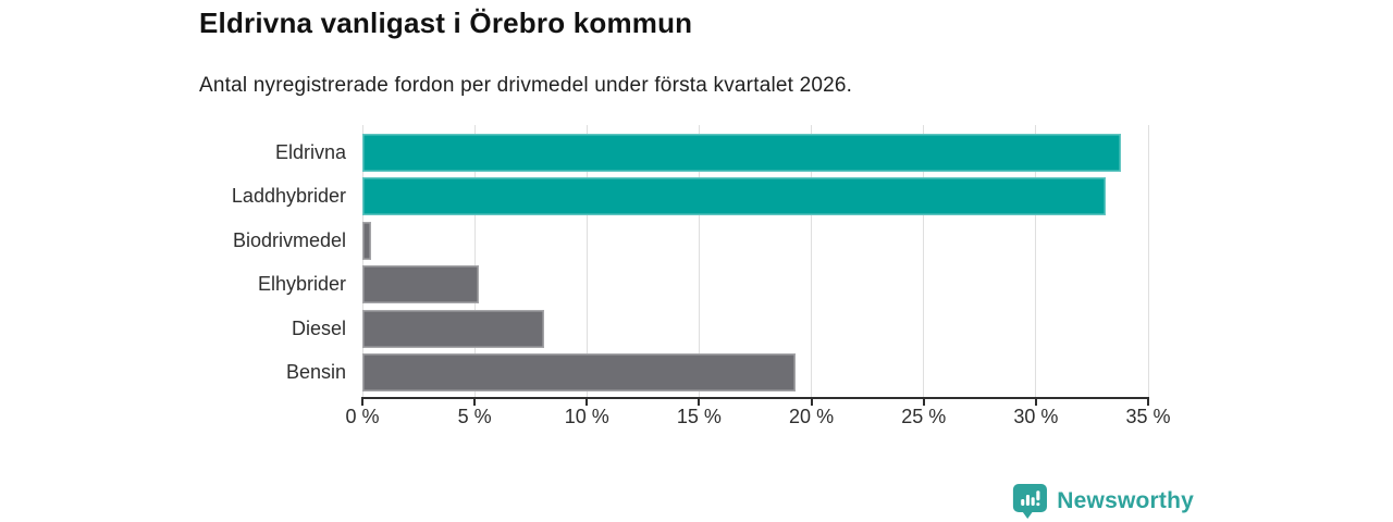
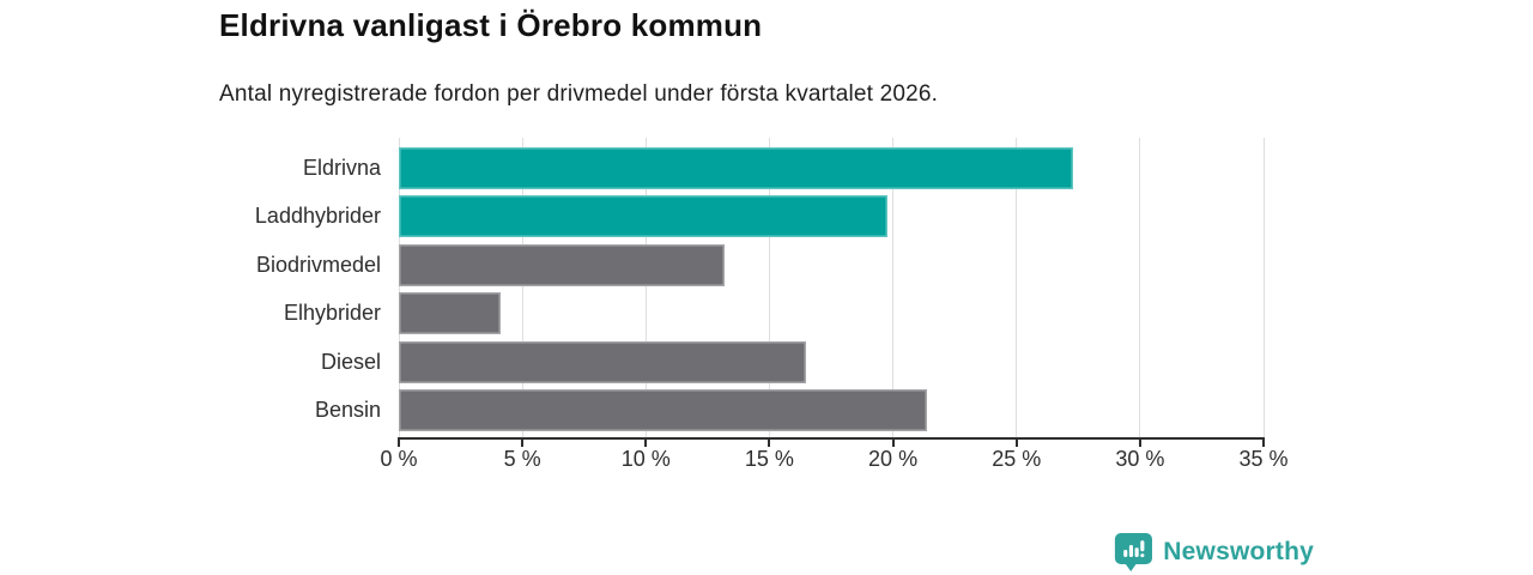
Eldrivna: 33.8% -> 27.3%
Laddhybrider: 33.1% -> 19.8%
Biodrivmedel: 0.4% -> 13.2%
Elhybrider: 5.2% -> 4.1%
Diesel: 8.1% -> 16.5%
Bensin: 19.3% -> 21.4%
